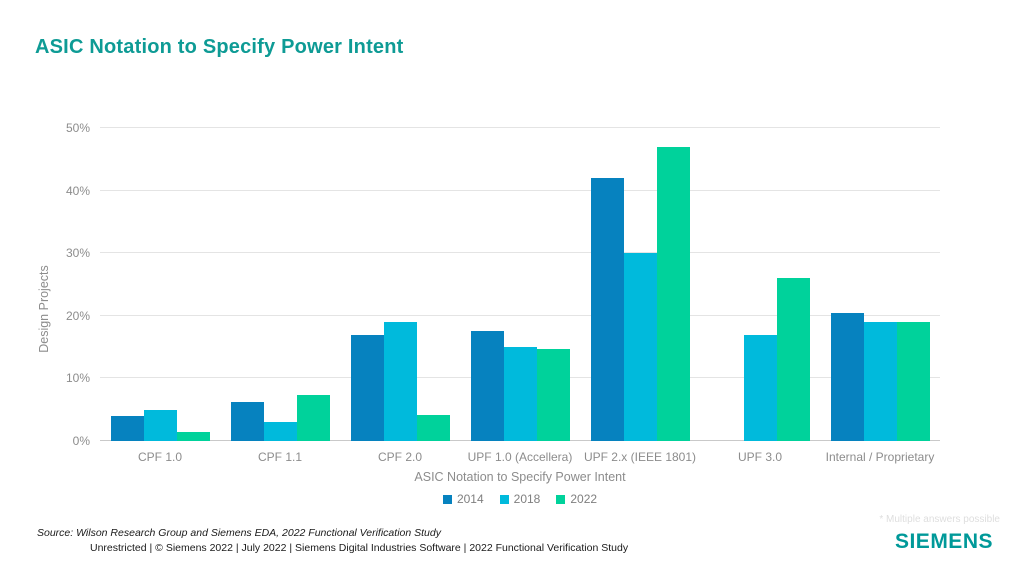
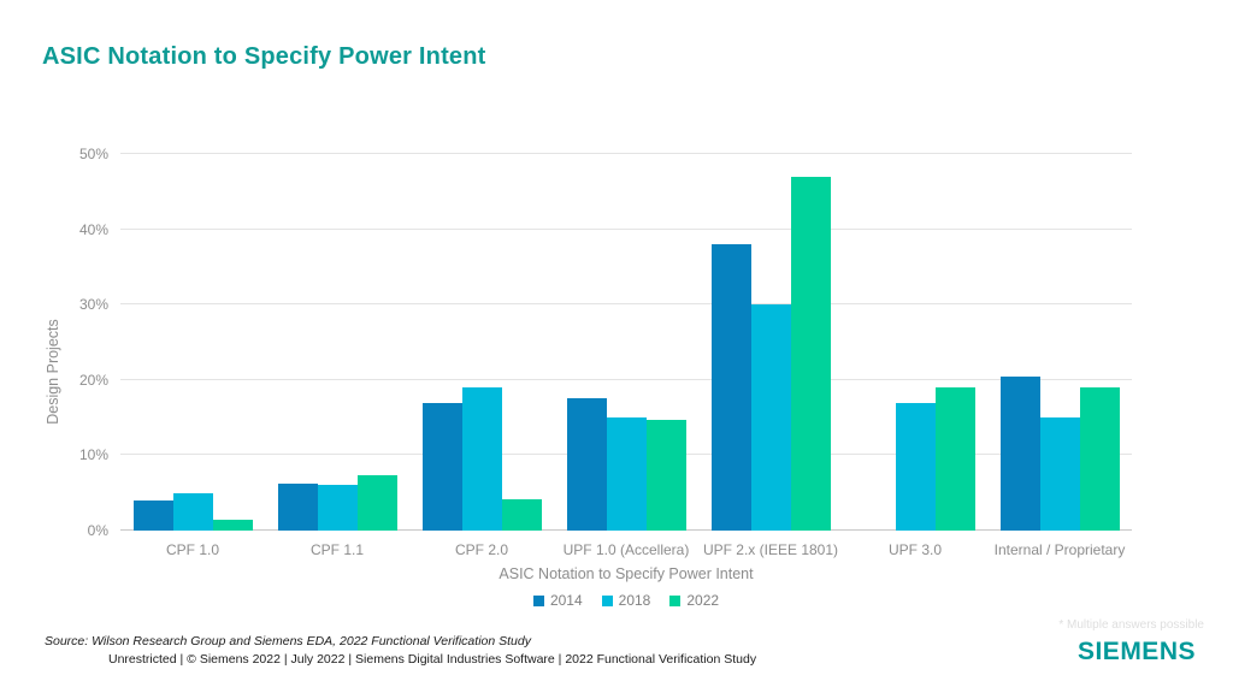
2018/CPF 1.1: 3% -> 6%
2014/UPF 2.x (IEEE 1801): 42% -> 38%
2022/UPF 3.0: 26% -> 19%
2018/Internal / Proprietary: 19% -> 15%
